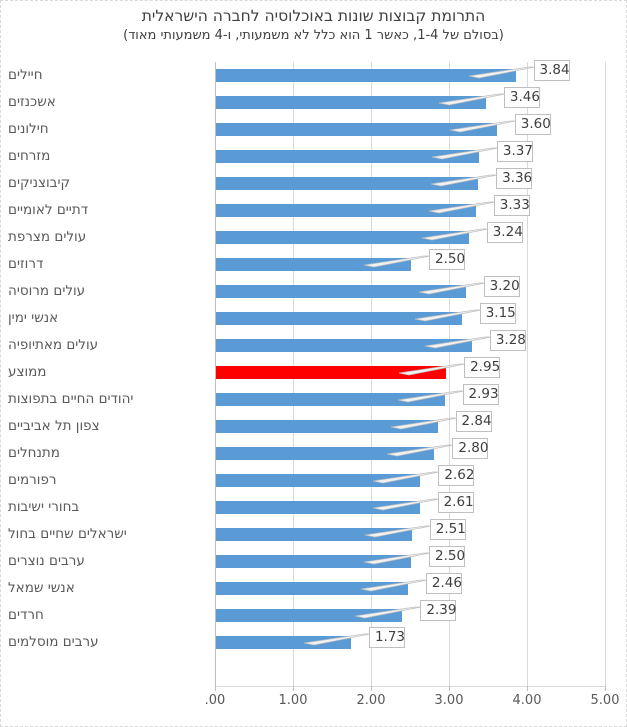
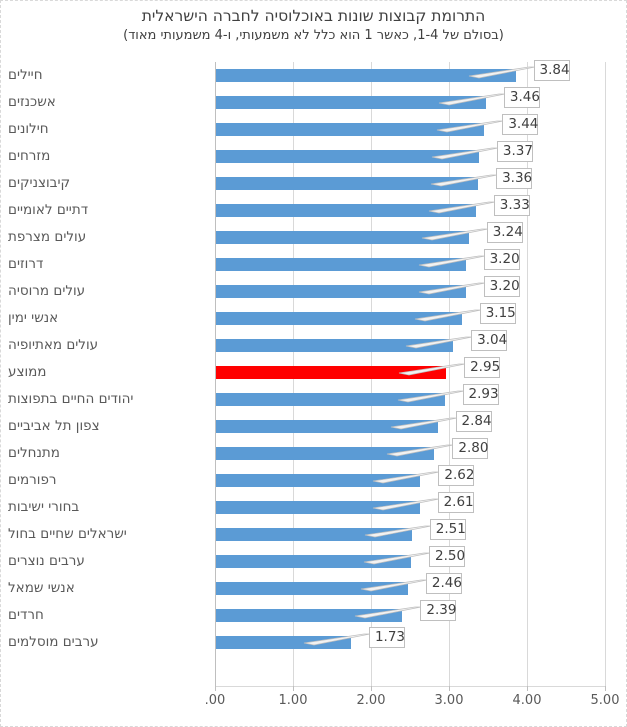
חילונים: 3.60 -> 3.44
דרוזים: 2.50 -> 3.20
עולים מאתיופיה: 3.28 -> 3.04
